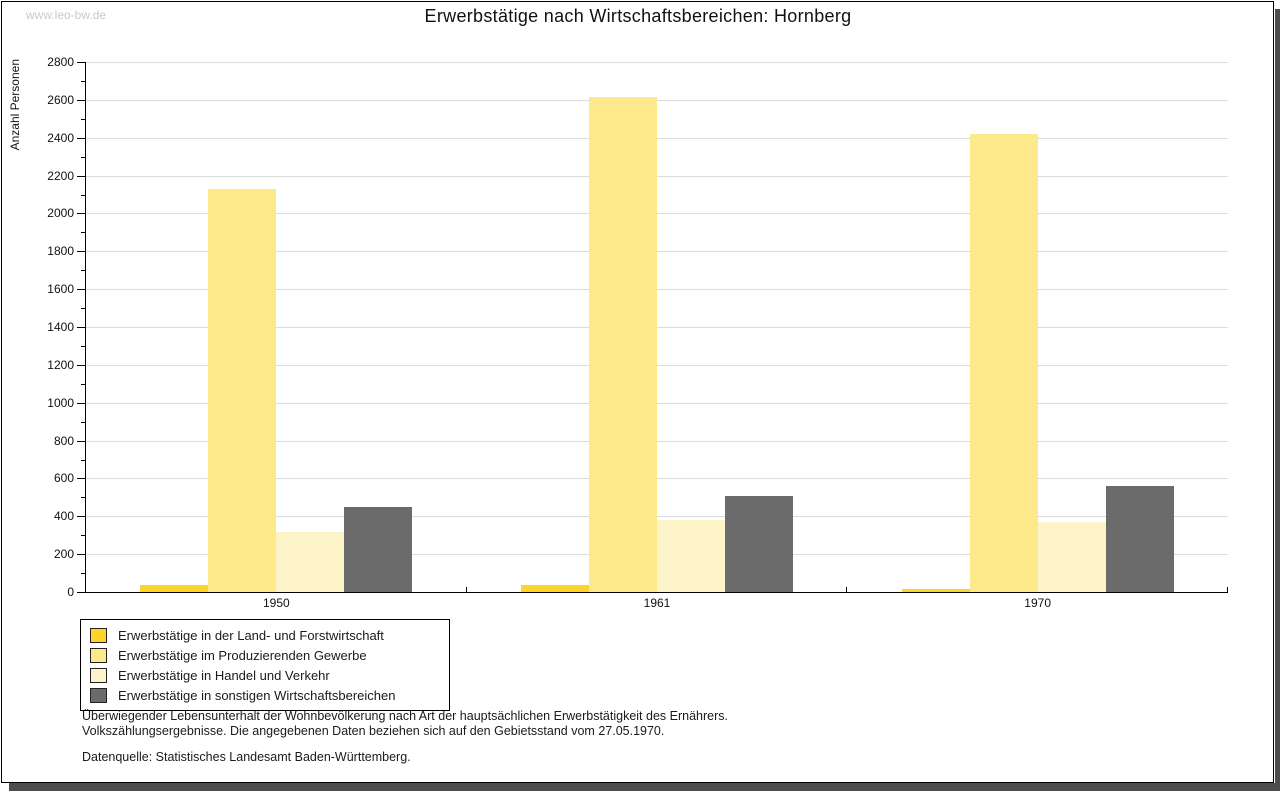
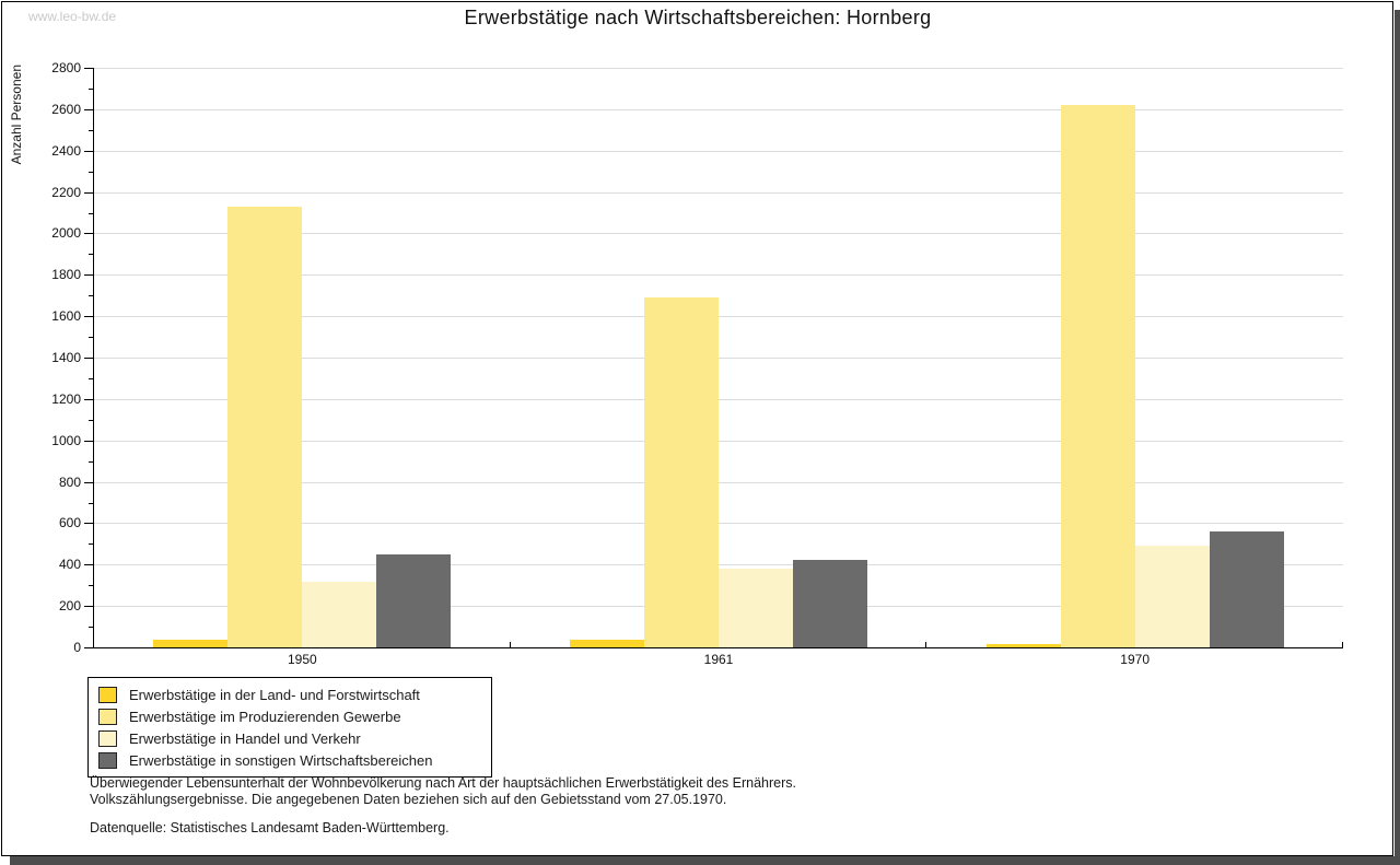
Erwerbstätige im Produzierenden Gewerbe/1961: 2620 -> 1690
Erwerbstätige in sonstigen Wirtschaftsbereichen/1961: 500 -> 420
Erwerbstätige im Produzierenden Gewerbe/1970: 2420 -> 2620
Erwerbstätige in Handel und Verkehr/1970: 370 -> 490
